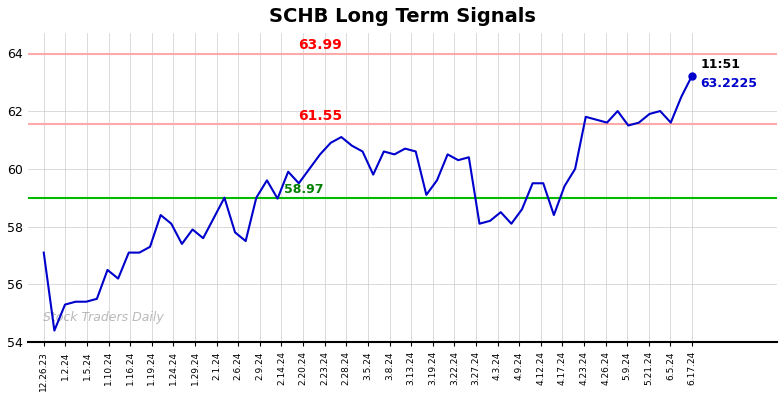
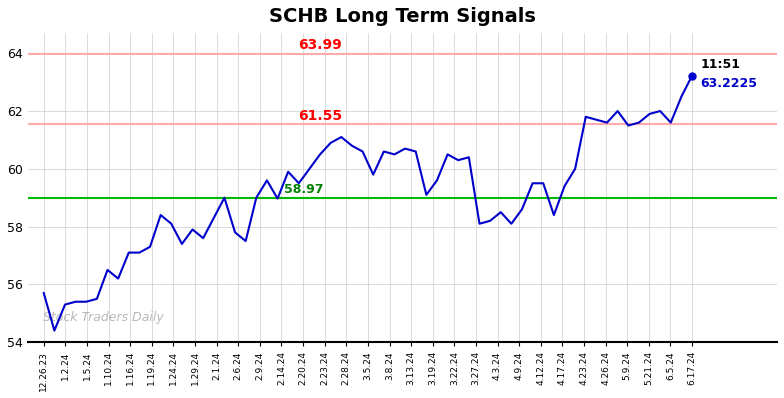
12.26.23: 57.10 -> 55.70
